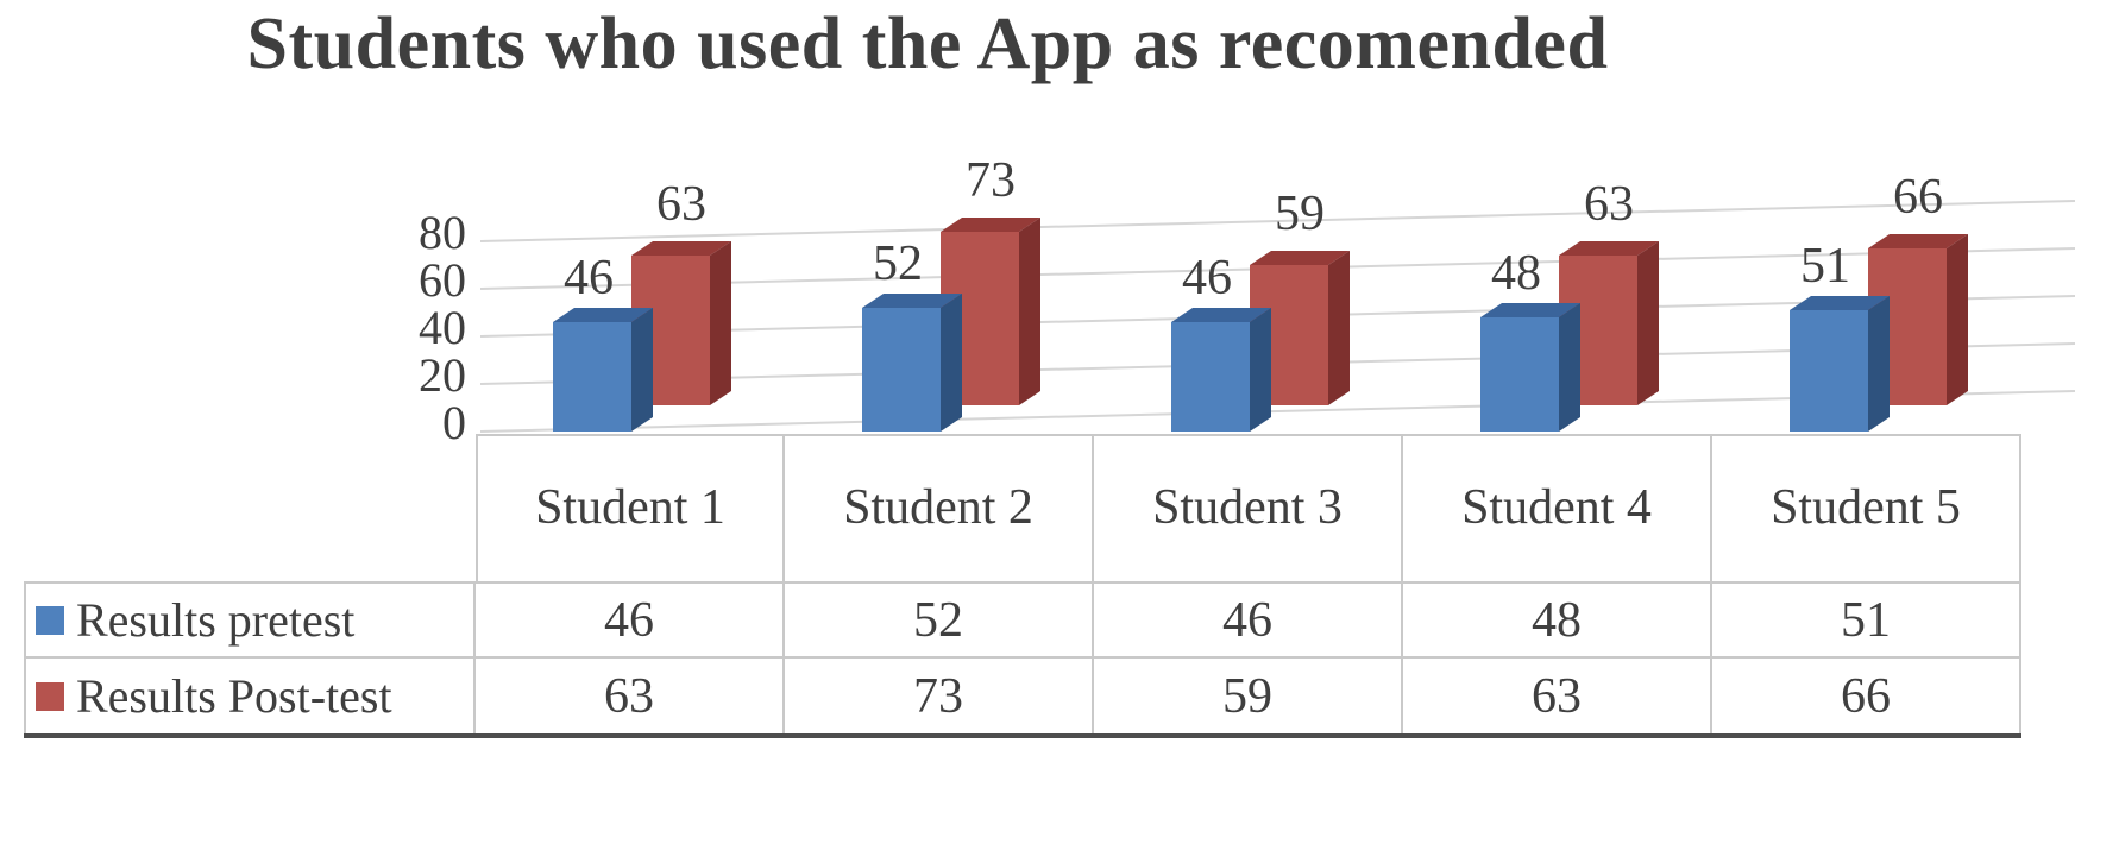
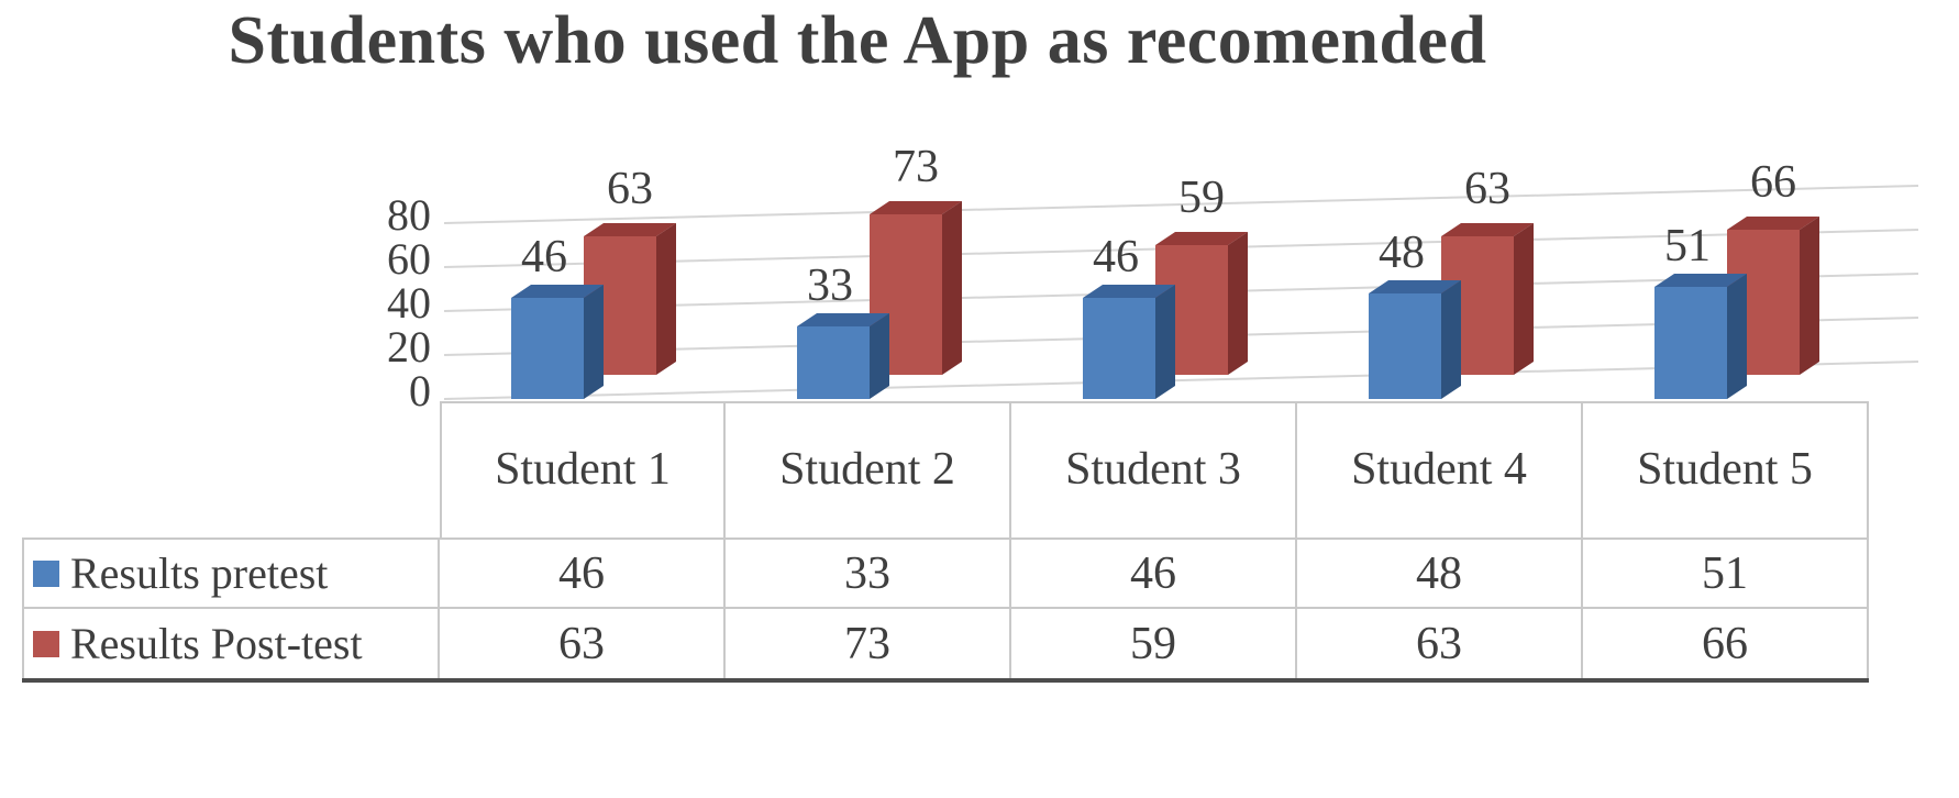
Results pretest/Student 2: 52 -> 33
